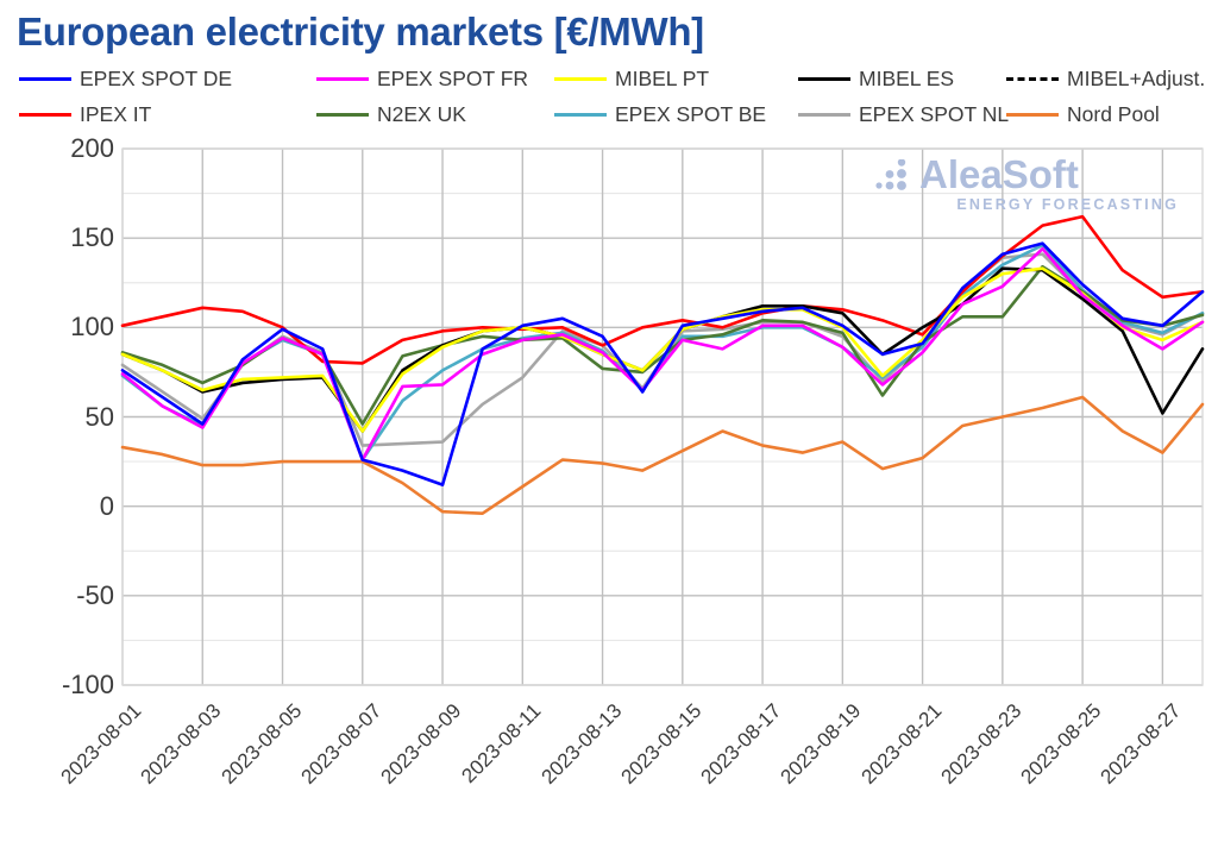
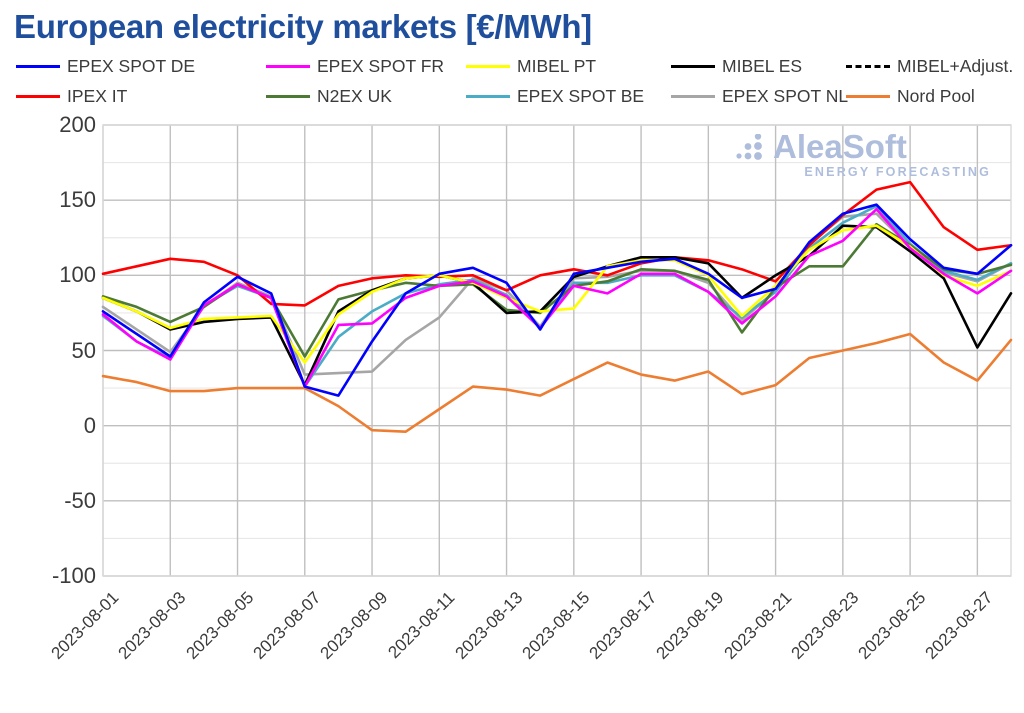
MIBEL ES/2023-08-07: 42 -> 27
EPEX SPOT DE/2023-08-09: 12 -> 56
MIBEL ES/2023-08-13: 85 -> 75
MIBEL PT/2023-08-15: 99 -> 78
